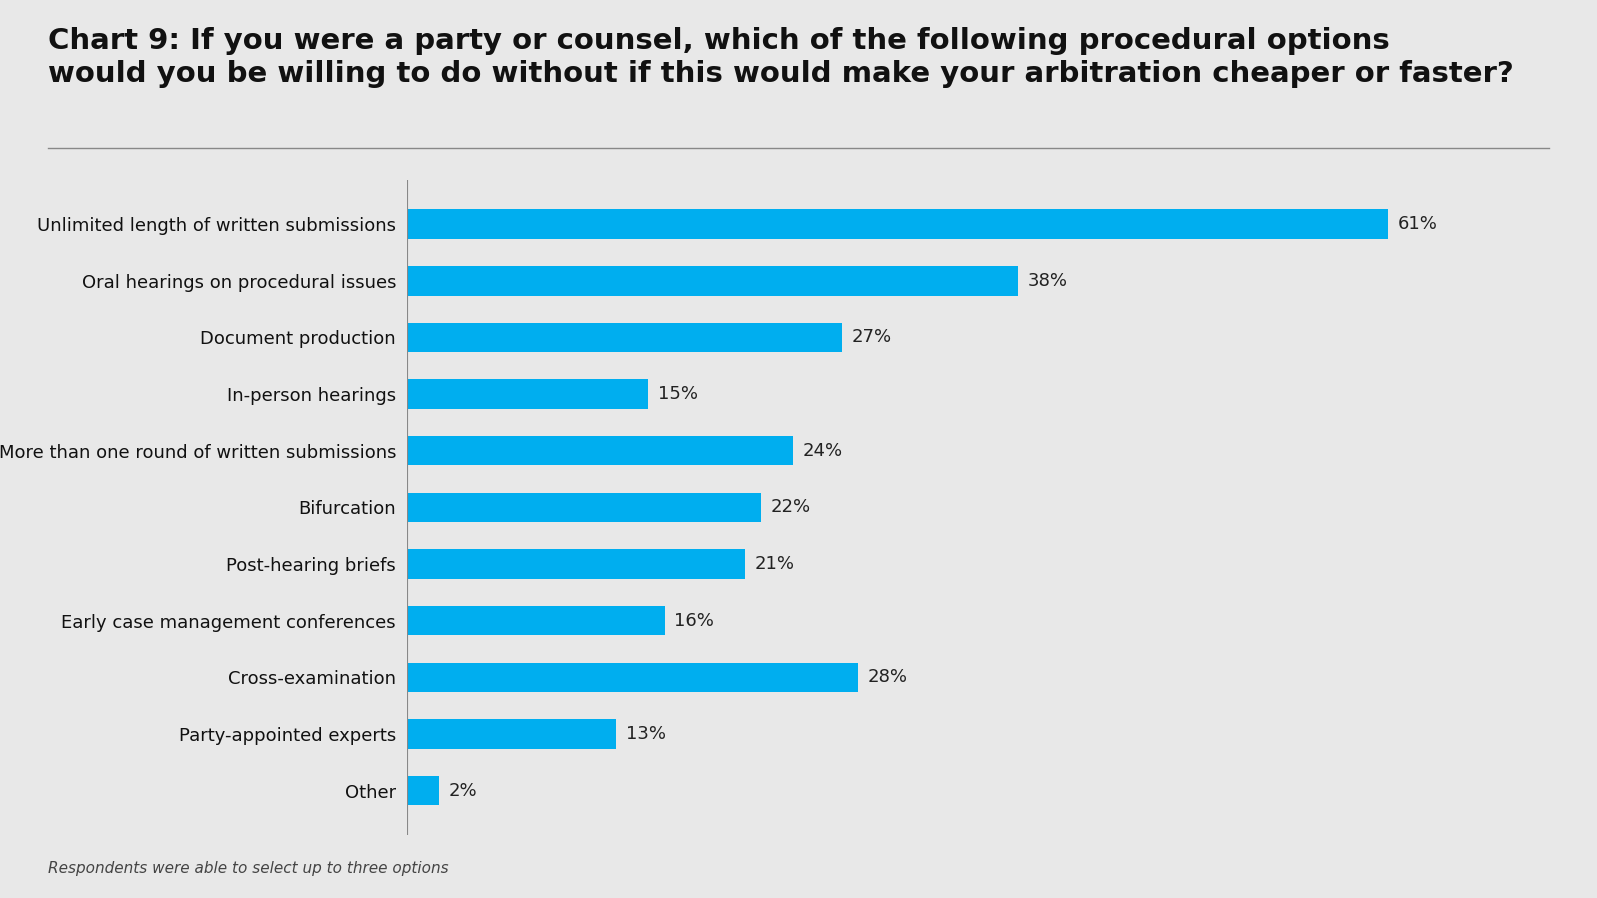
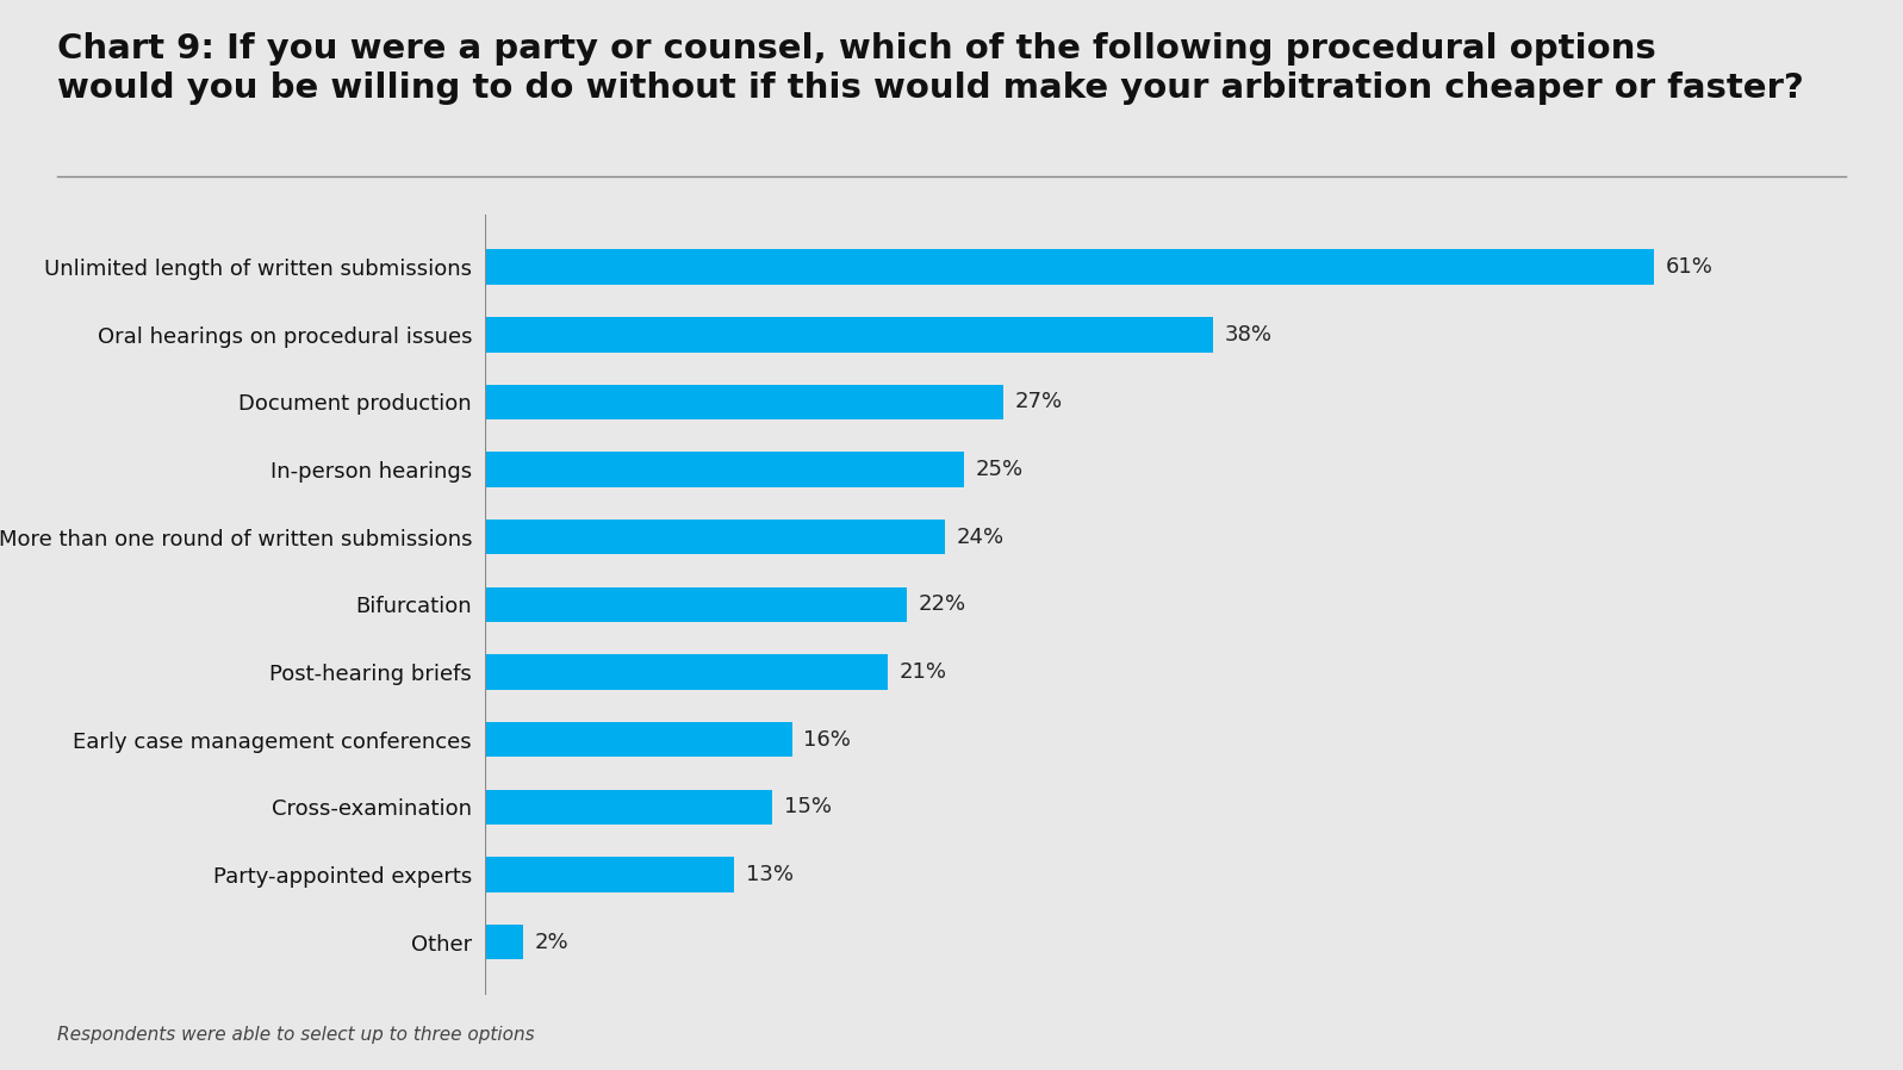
In-person hearings: 15% -> 25%
Cross-examination: 28% -> 15%
